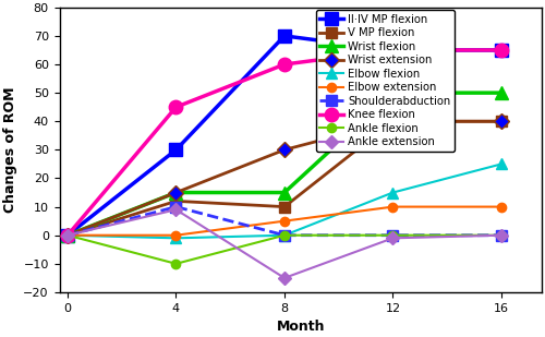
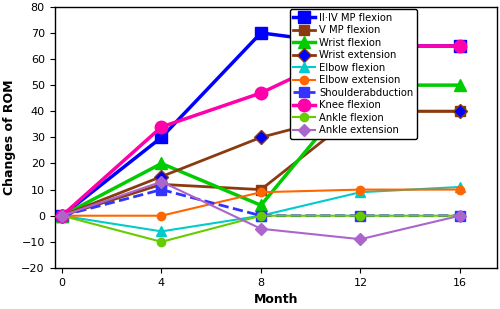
Wrist flexion/4: 15 -> 20
Elbow flexion/4: -1 -> -6
Knee flexion/4: 45 -> 34
Ankle extension/4: 9 -> 13
Wrist flexion/8: 15 -> 4
Elbow extension/8: 5 -> 9
Knee flexion/8: 60 -> 47
Ankle extension/8: -15 -> -5
Elbow flexion/12: 15 -> 9
Ankle extension/12: -1 -> -9
Elbow flexion/16: 25 -> 11
